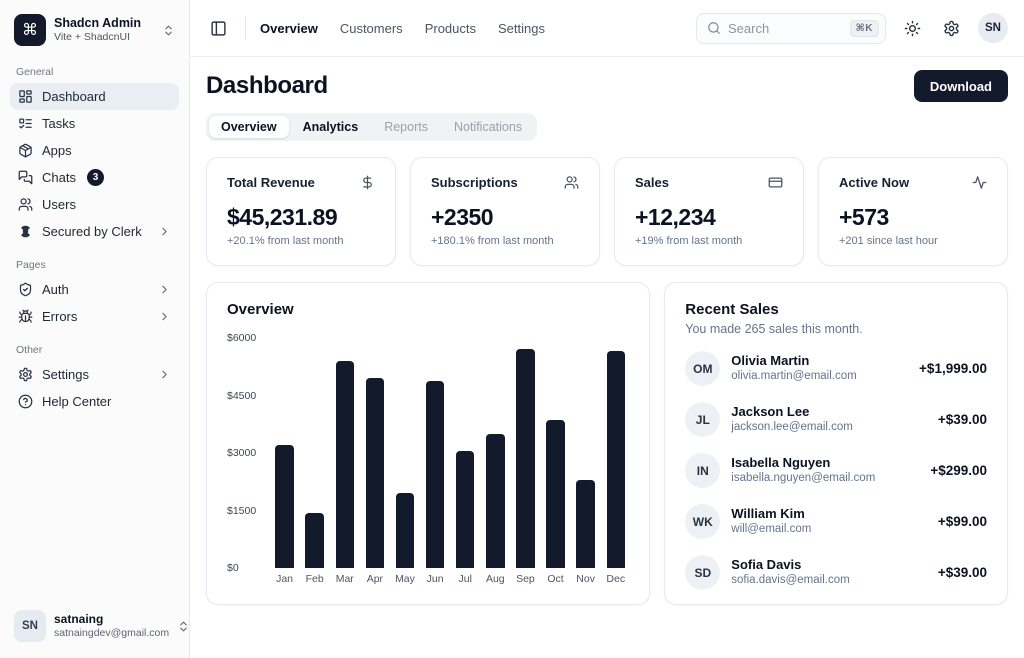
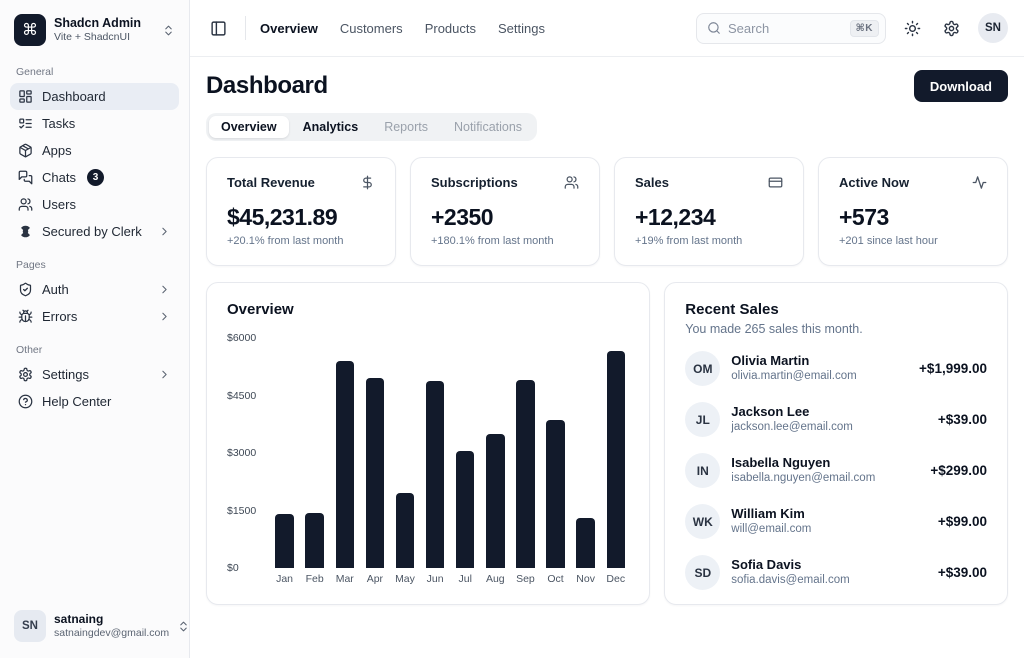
Jan: $3200 -> $1400
Sep: $5700 -> $4900
Nov: $2300 -> $1300
